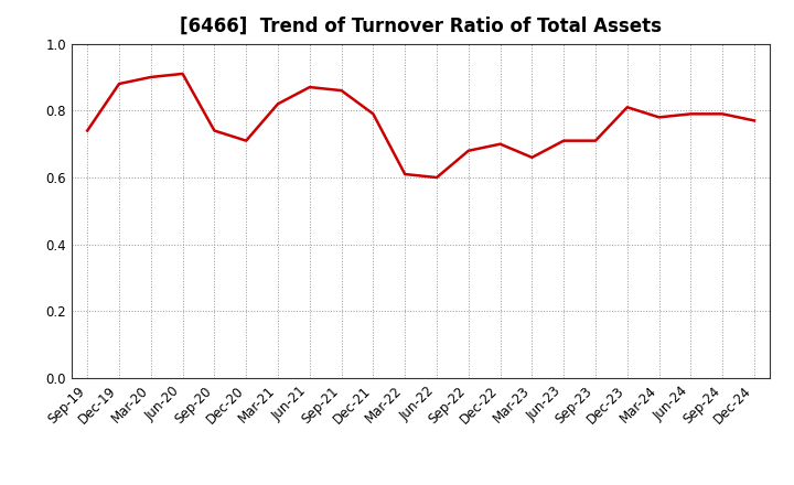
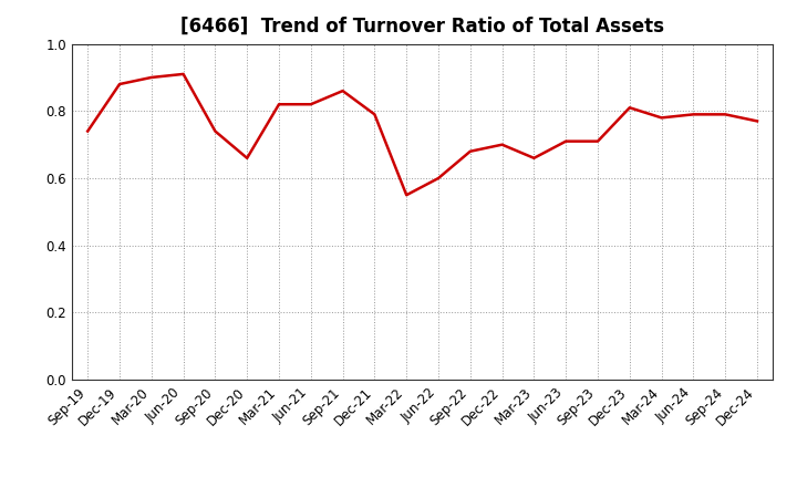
Dec-20: 0.71 -> 0.66
Jun-21: 0.87 -> 0.82
Mar-22: 0.61 -> 0.55
